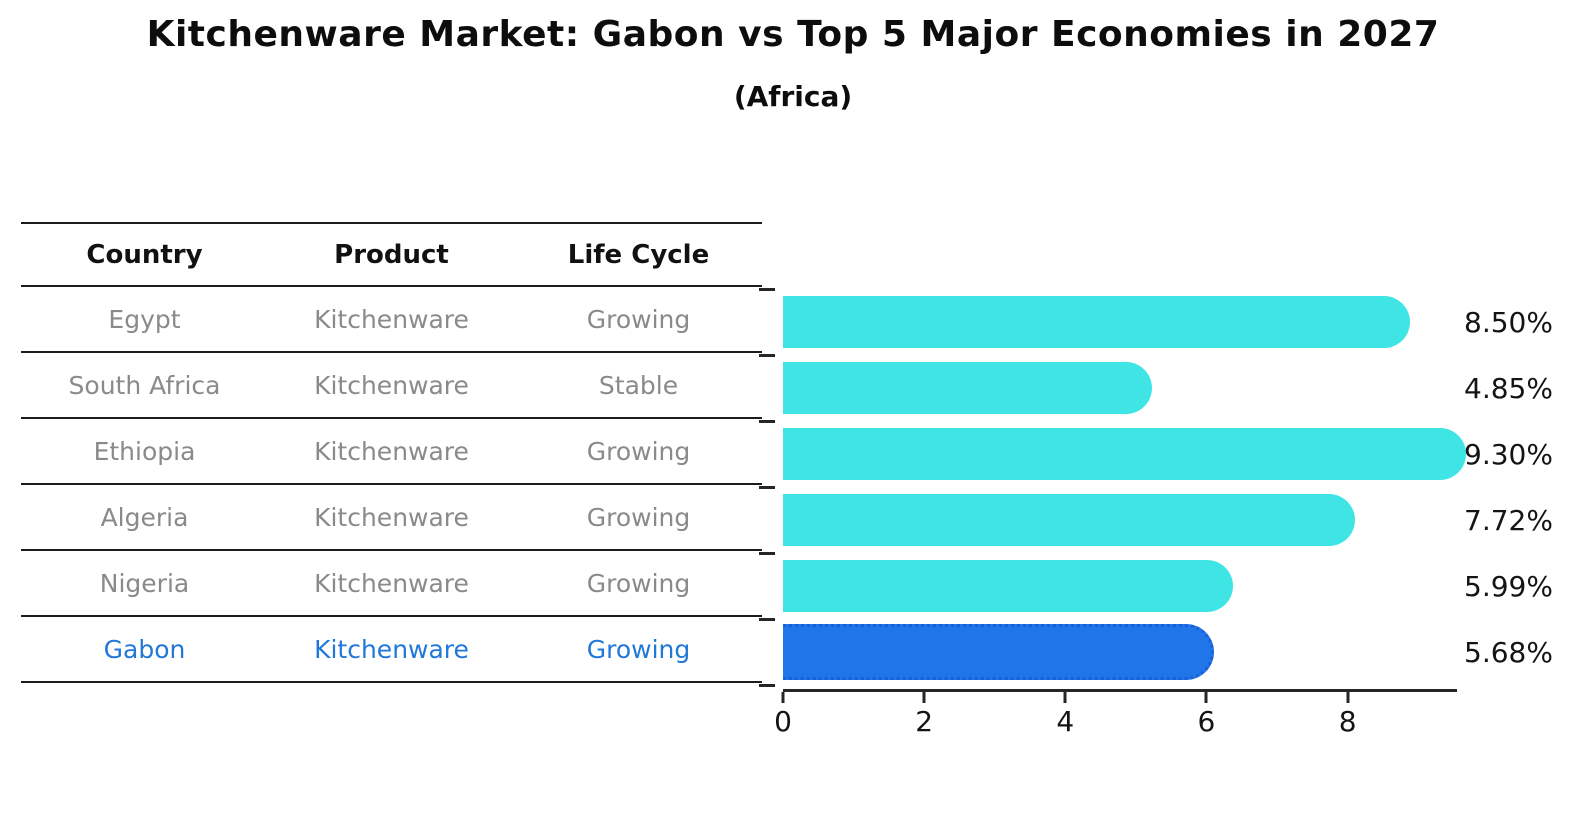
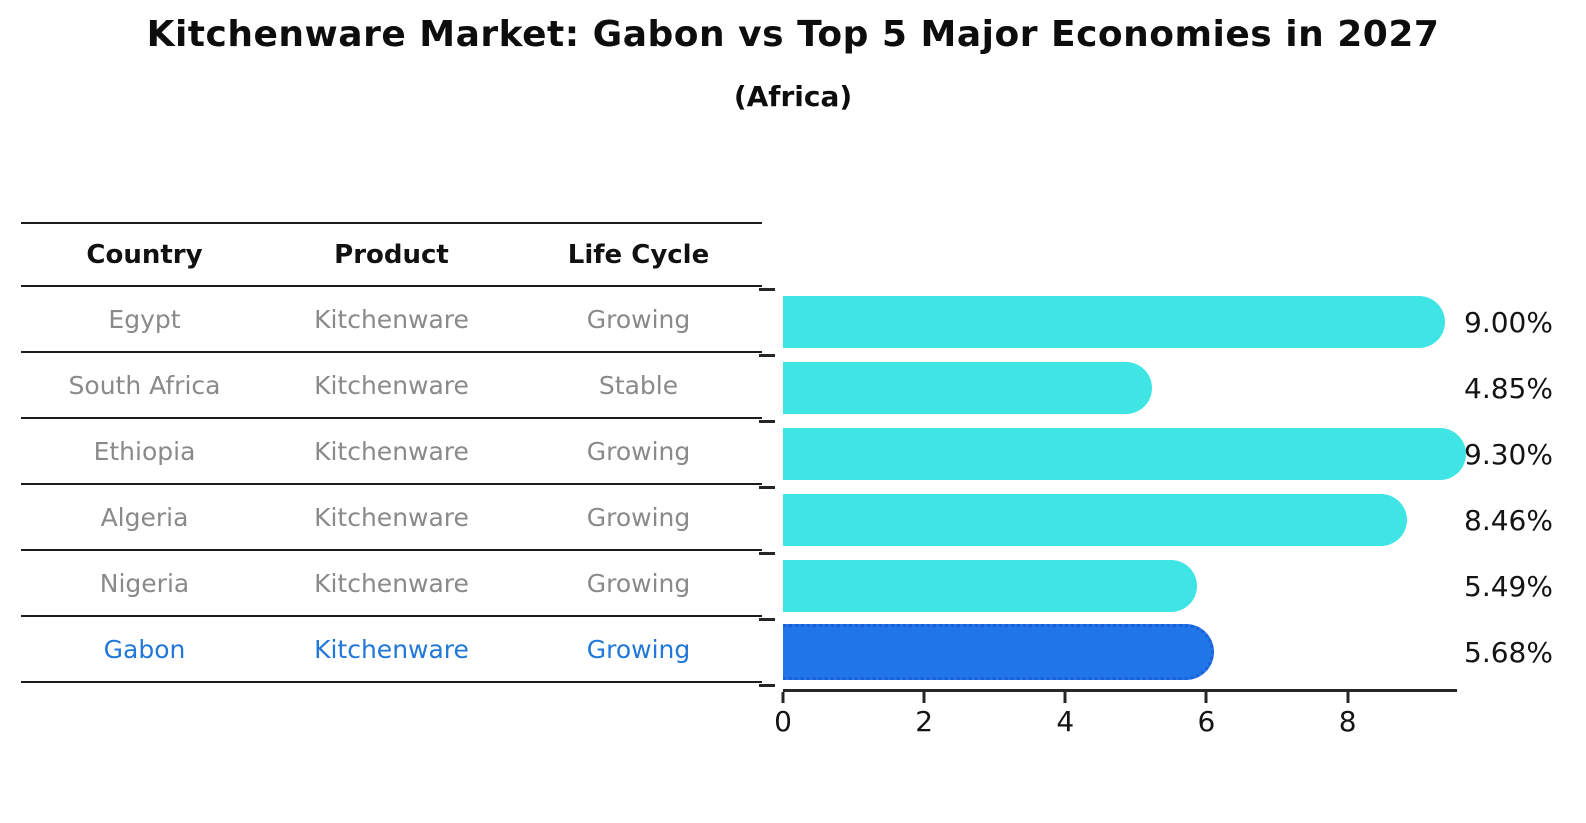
Egypt: 8.50% -> 9.00%
Algeria: 7.72% -> 8.46%
Nigeria: 5.99% -> 5.49%
